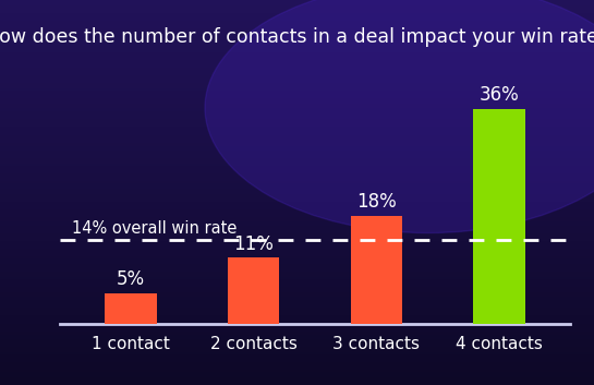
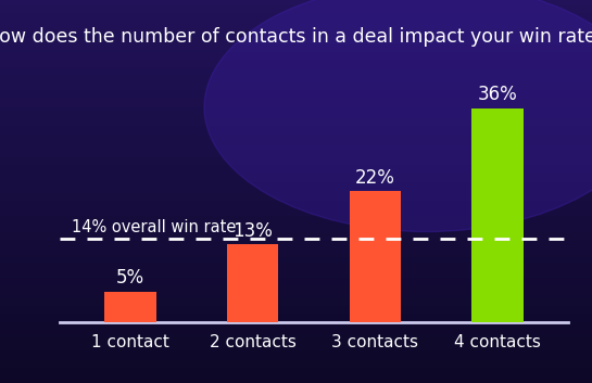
2 contacts: 11% -> 13%
3 contacts: 18% -> 22%
